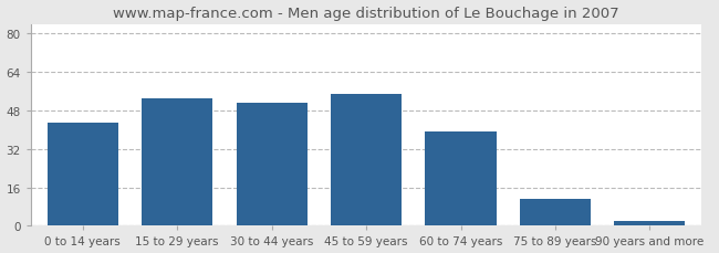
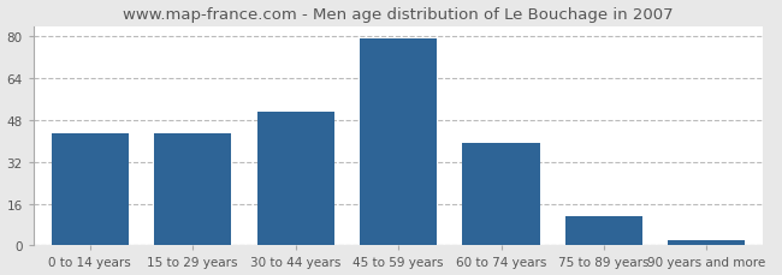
15 to 29 years: 53 -> 43
45 to 59 years: 55 -> 79
